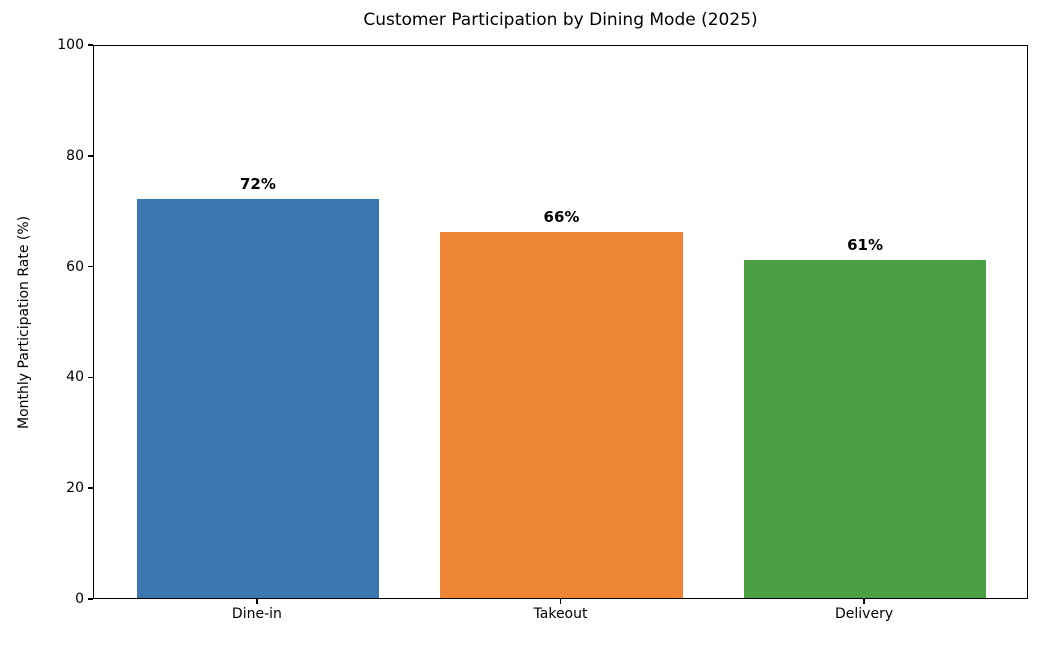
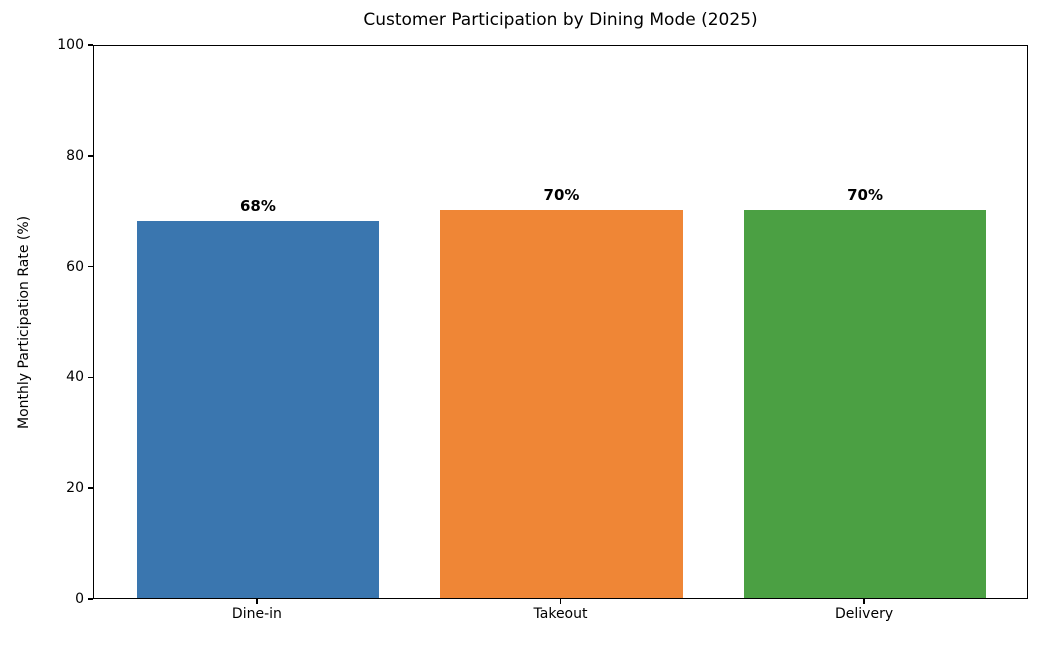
Dine-in: 72% -> 68%
Takeout: 66% -> 70%
Delivery: 61% -> 70%
